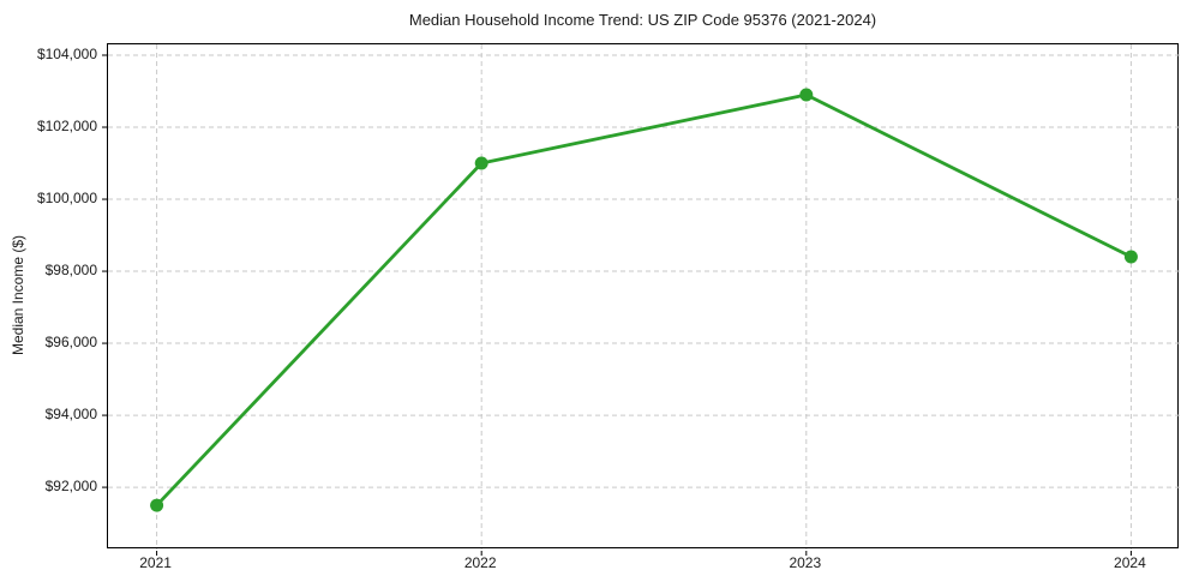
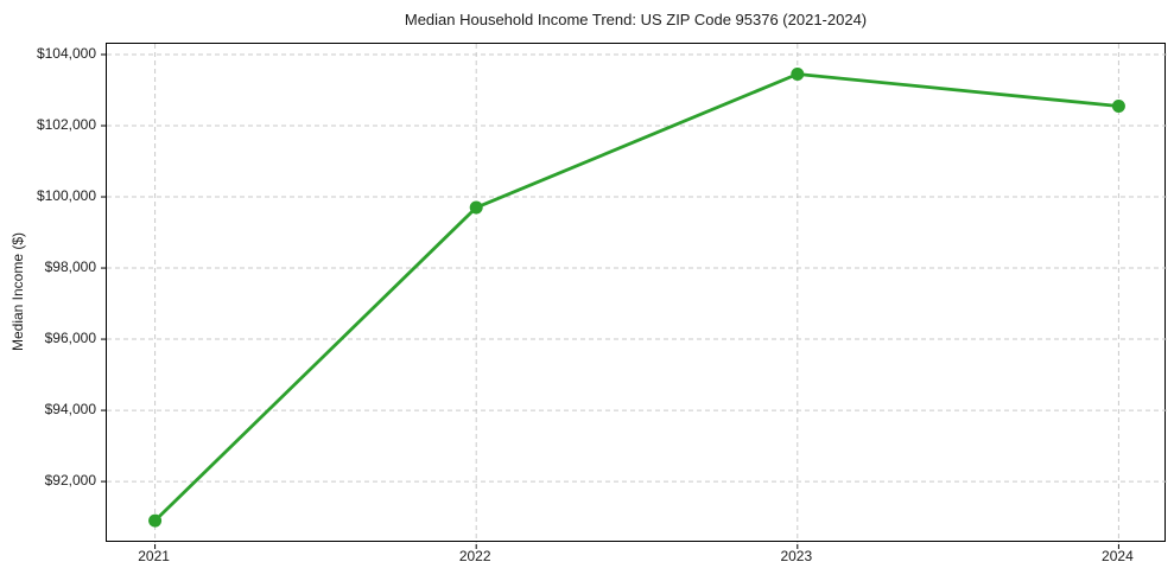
2021: $91500 -> $90900
2022: $101000 -> $99700
2023: $102900 -> $103400
2024: $98400 -> $102600
